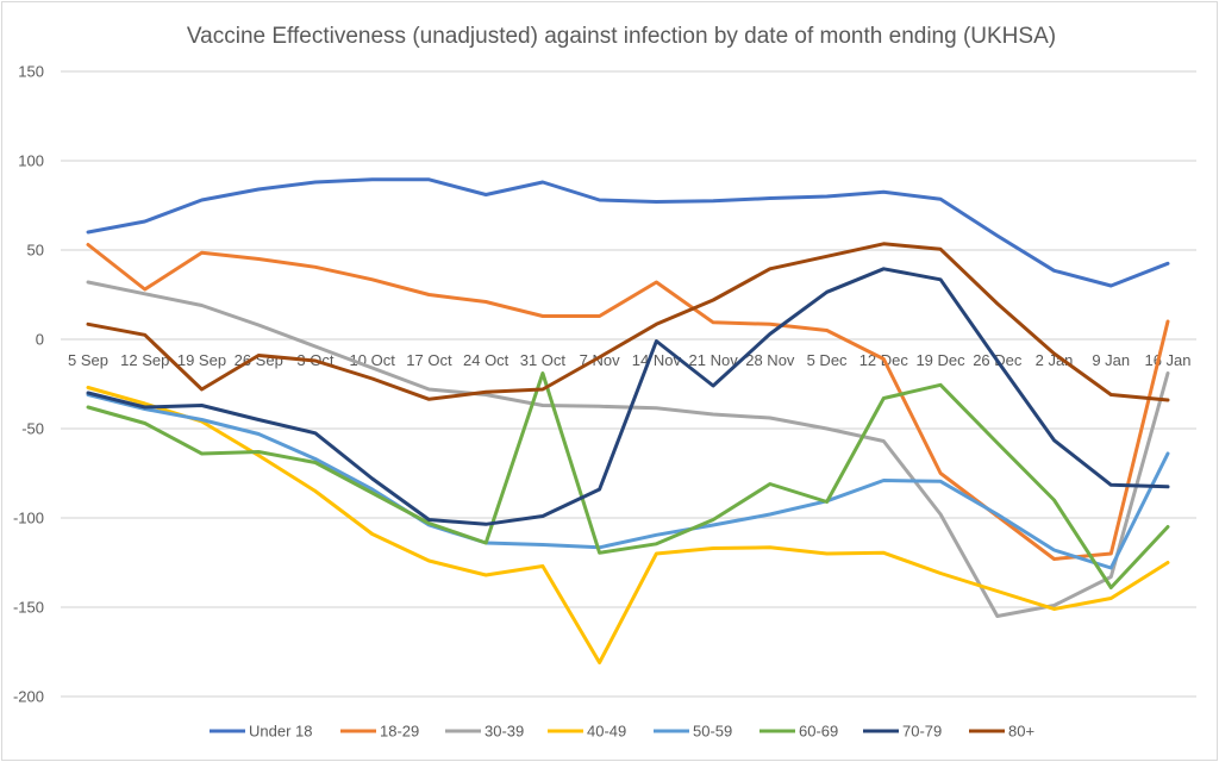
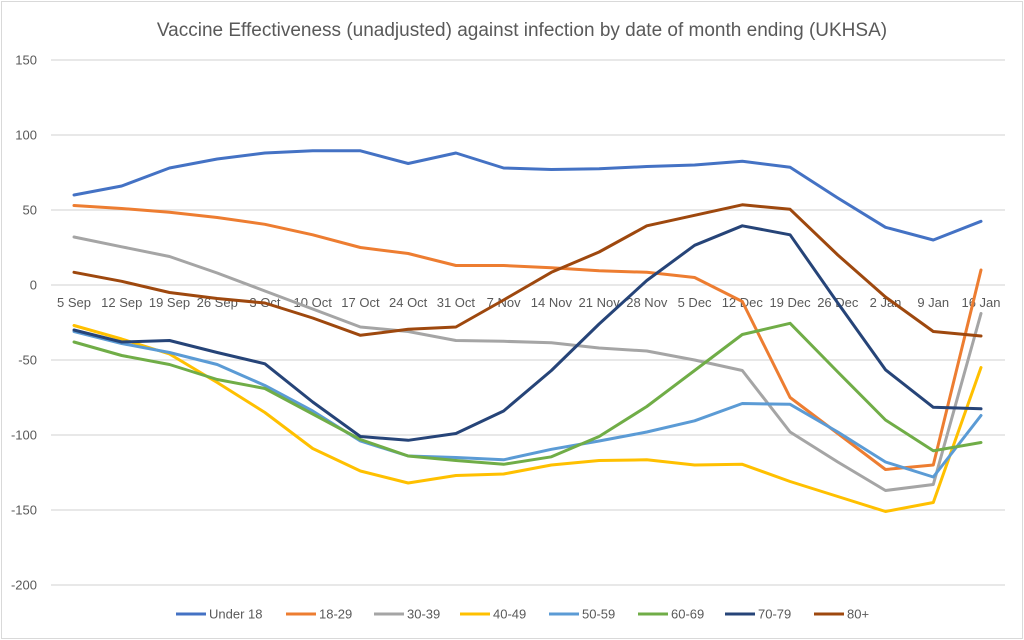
18-29/12 Sep: 28 -> 51
60-69/19 Sep: -64 -> -53
80+/19 Sep: -28 -> -5
60-69/31 Oct: -19 -> -117
40-49/7 Nov: -181 -> -126
18-29/14 Nov: 32 -> 12
70-79/14 Nov: -1 -> -57
60-69/5 Dec: -91 -> -57
30-39/26 Dec: -155 -> -118
30-39/2 Jan: -149 -> -137
60-69/9 Jan: -139 -> -110
40-49/16 Jan: -125 -> -55
50-59/16 Jan: -64 -> -87
